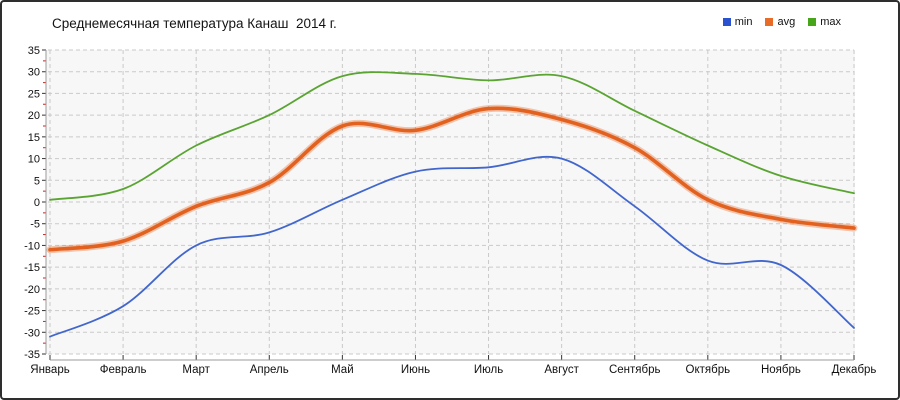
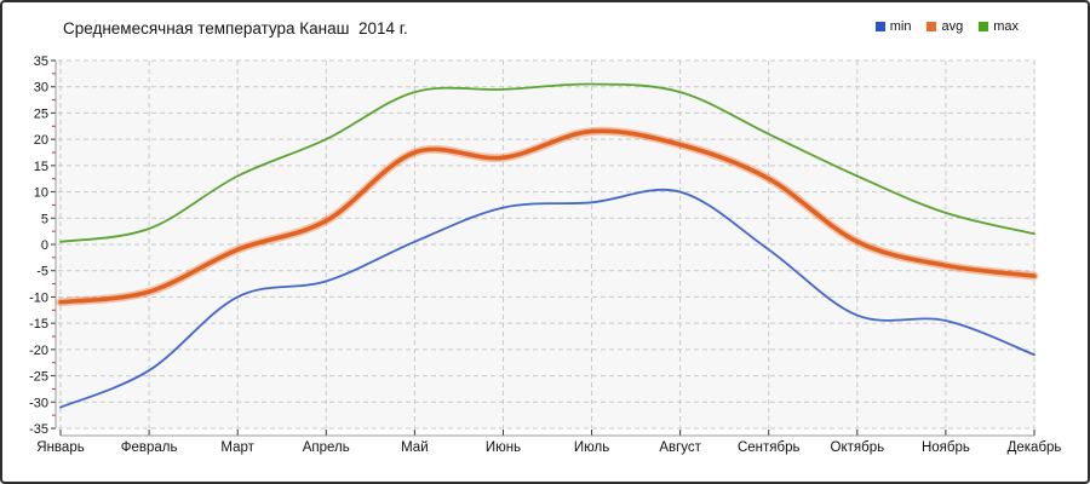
max/Июль: 28 -> 30
min/Декабрь: -29 -> -21
